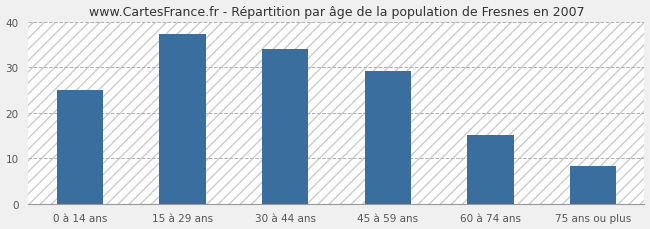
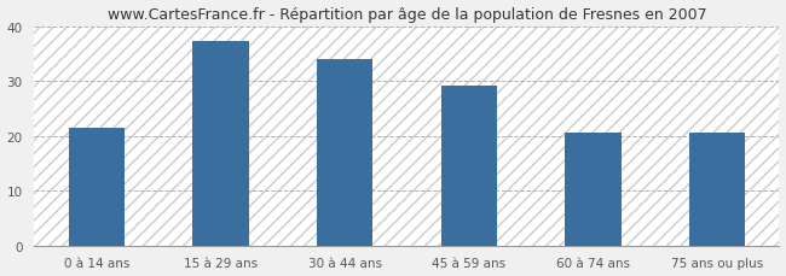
0 à 14 ans: 25.0 -> 21.5
60 à 74 ans: 15.0 -> 20.5
75 ans ou plus: 8.2 -> 20.5
